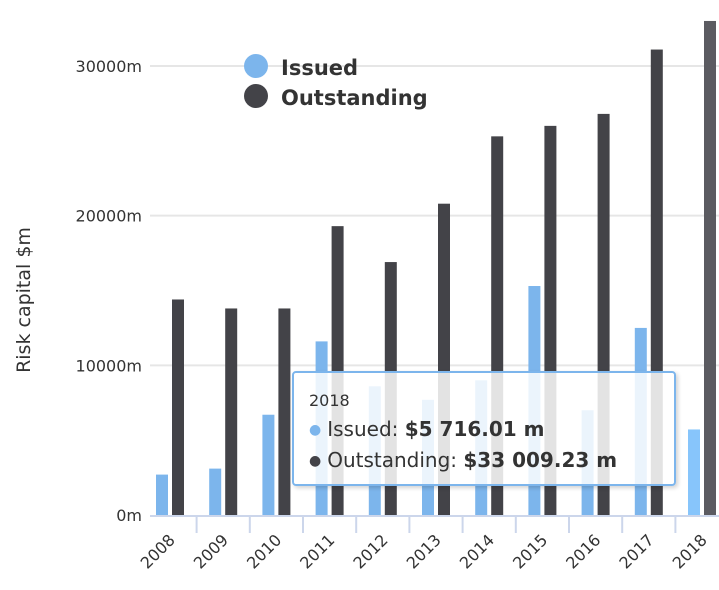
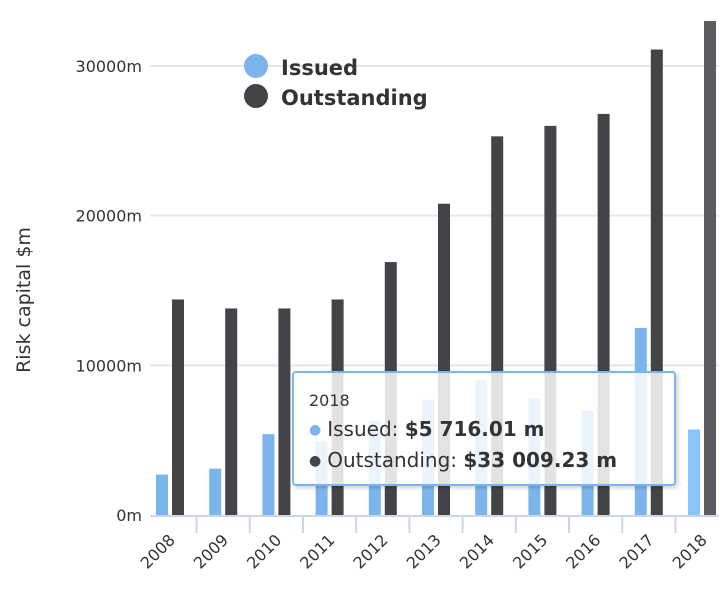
Issued/2010: 6700m -> 5400m
Issued/2011: 11600m -> 4900m
Outstanding/2011: 19300m -> 14400m
Issued/2012: 8600m -> 6300m
Issued/2015: 15300m -> 7800m
